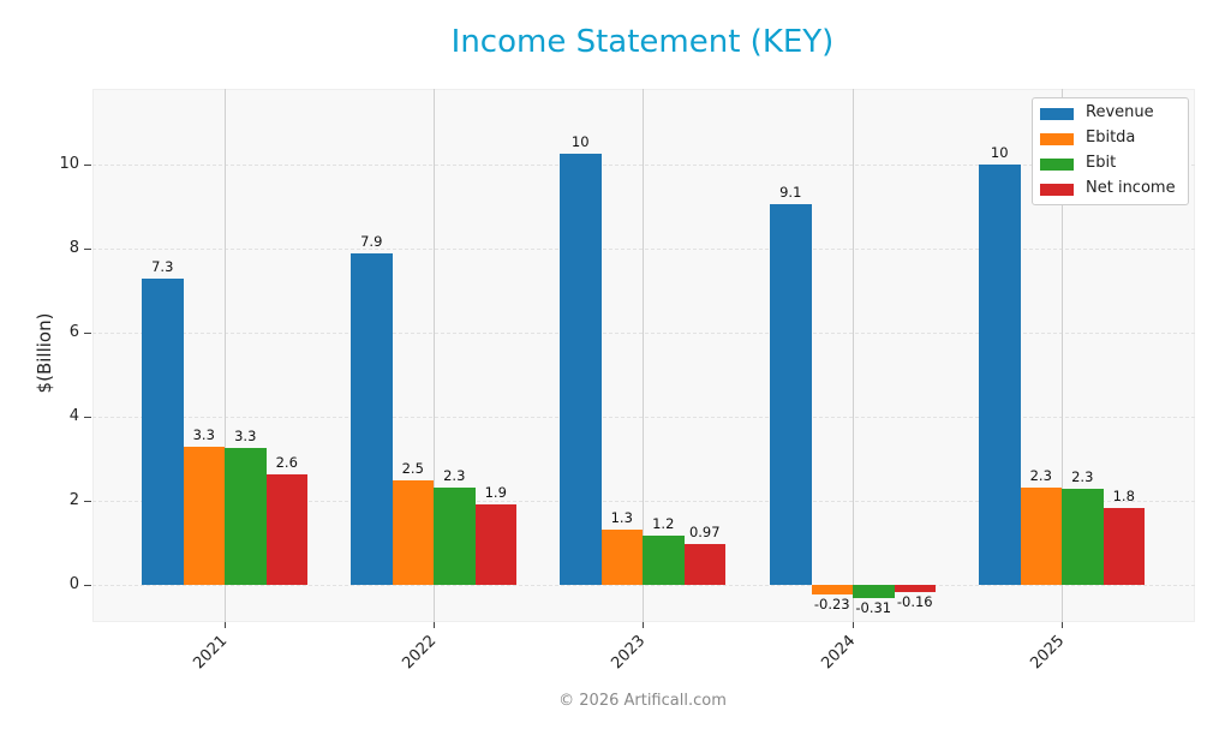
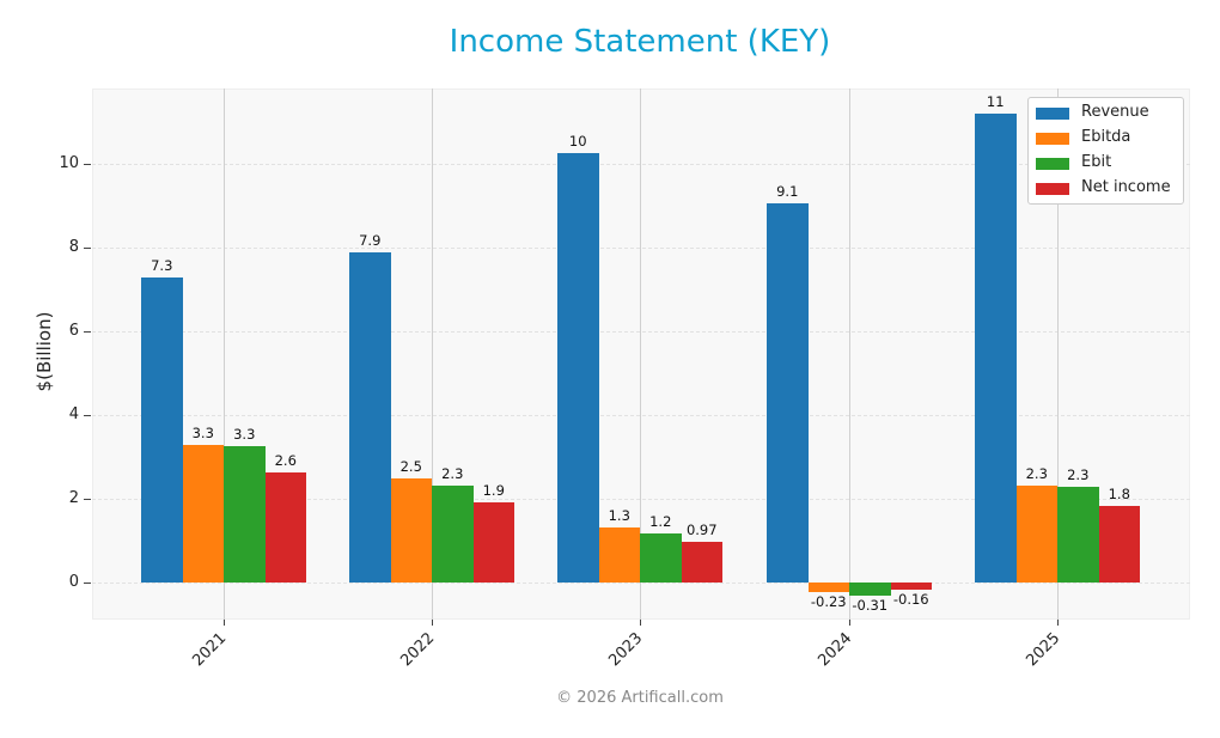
Revenue/2025: 10 -> 11
